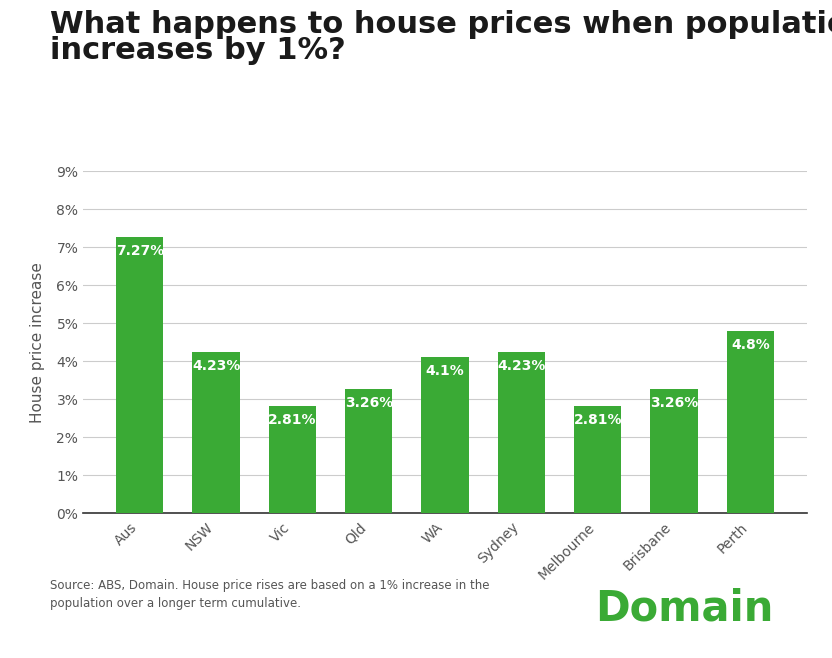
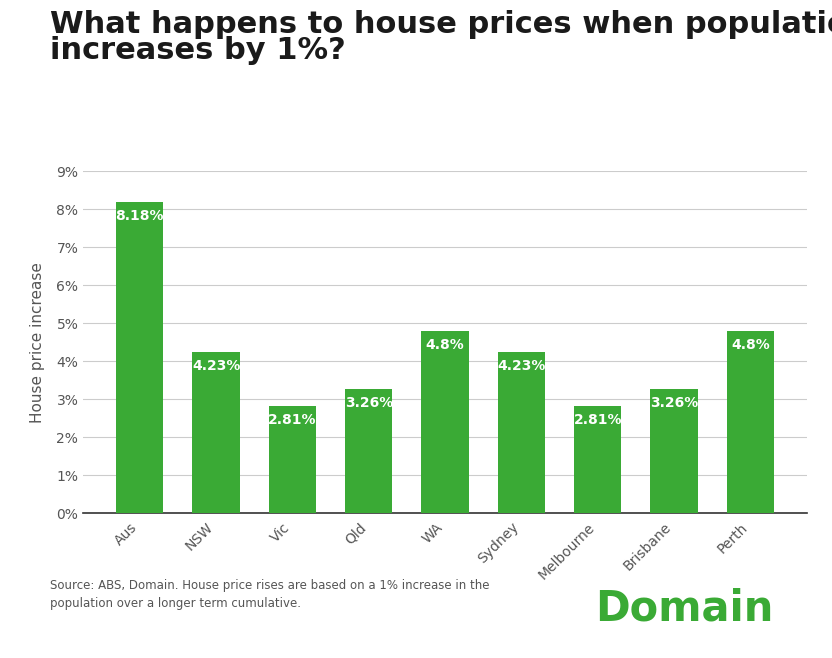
Aus: 7.27% -> 8.18%
WA: 4.1% -> 4.8%
